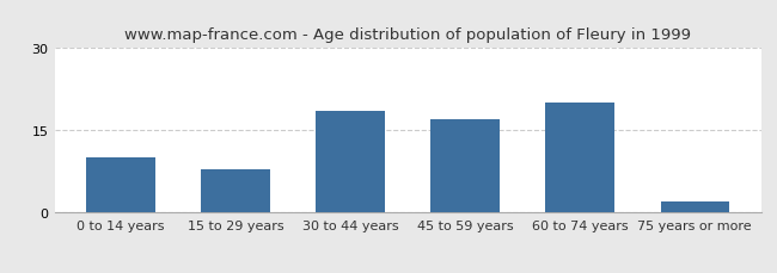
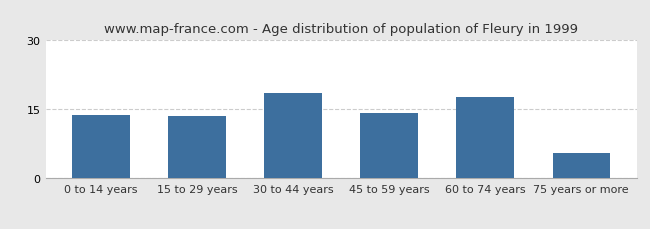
0 to 14 years: 10.0 -> 13.7
15 to 29 years: 8.0 -> 13.6
45 to 59 years: 17.0 -> 14.2
60 to 74 years: 20.0 -> 17.8
75 years or more: 2.0 -> 5.5
